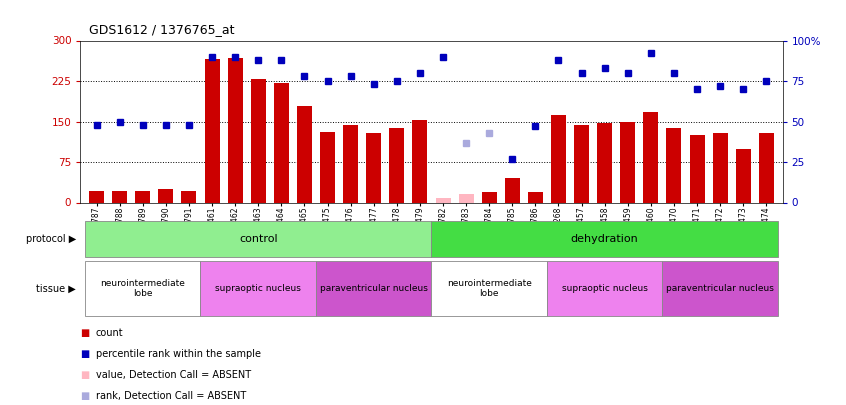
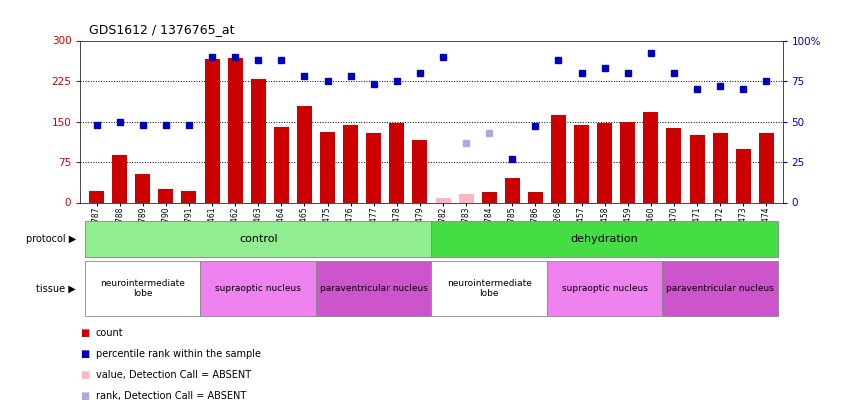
GSM69788: 22 -> 88
GSM69789: 22 -> 52
GSM69464: 222 -> 140
GSM69478: 138 -> 148
GSM69479: 153 -> 116
